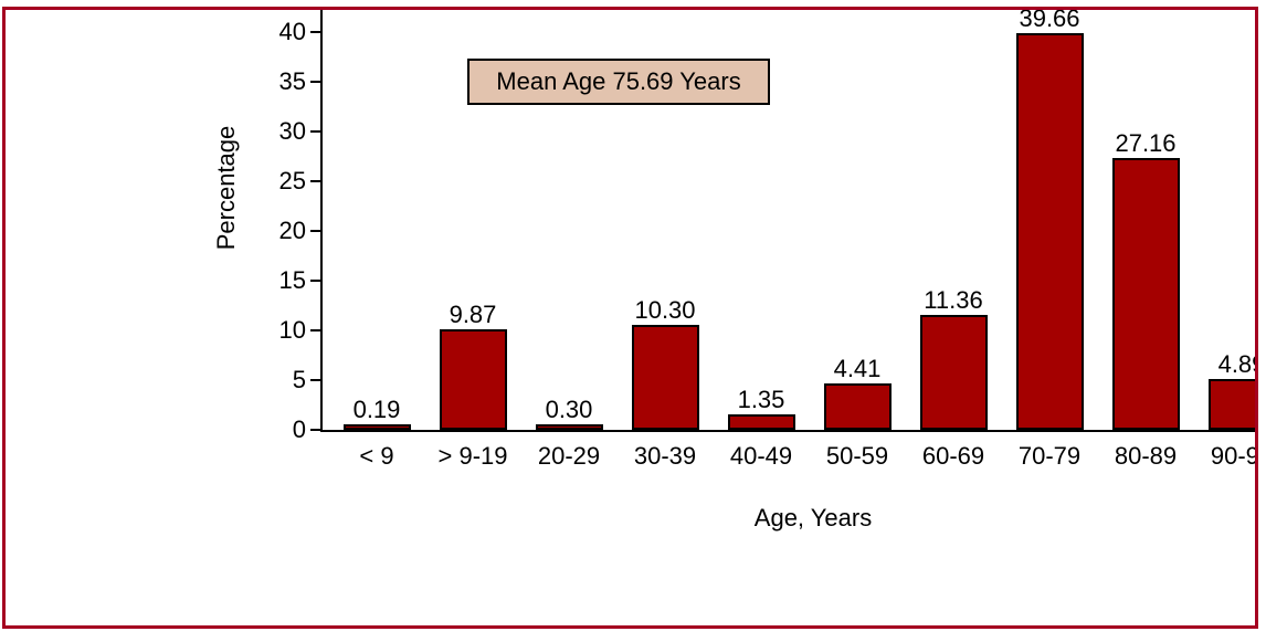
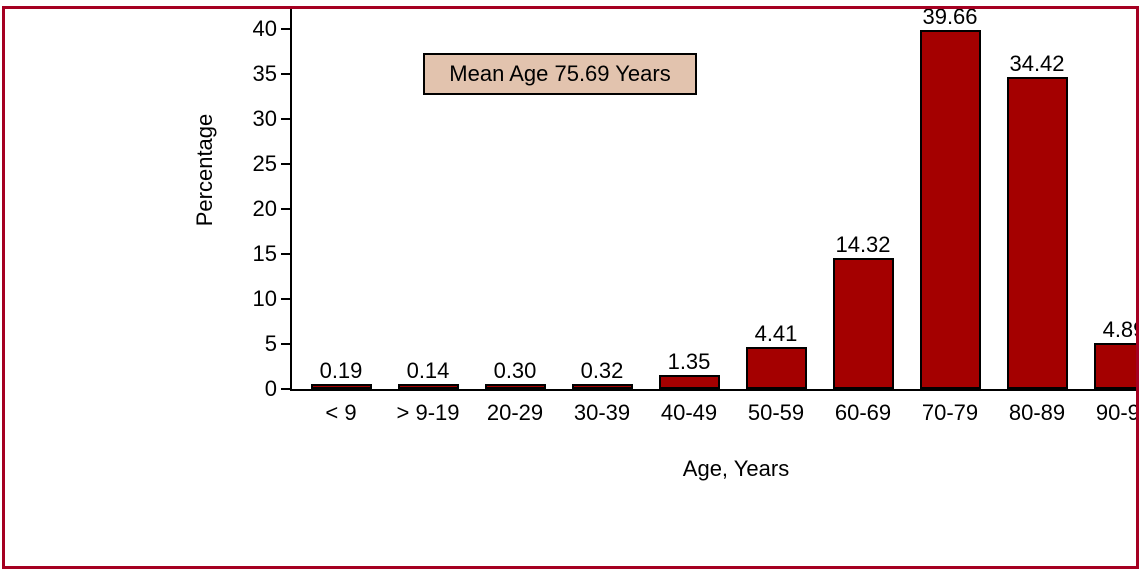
> 9-19: 9.87 -> 0.14
30-39: 10.30 -> 0.32
60-69: 11.36 -> 14.32
80-89: 27.16 -> 34.42
